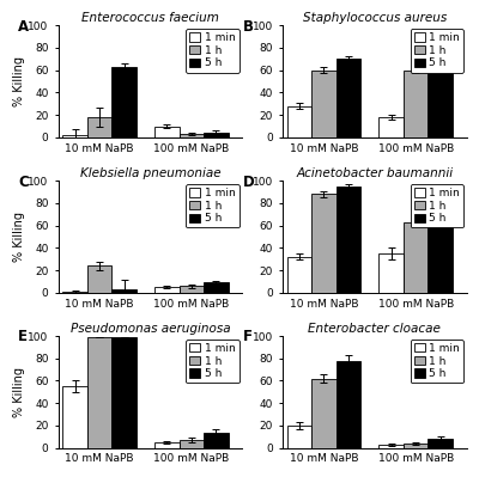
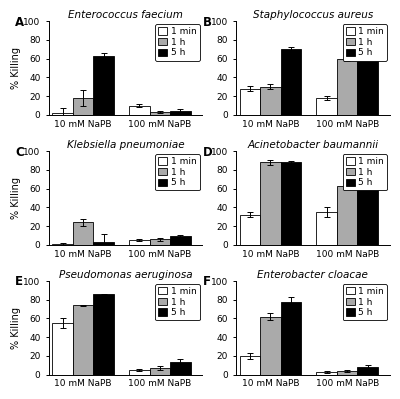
Staphylococcus aureus/1 h/10 mM NaPB: 60 -> 30
Acinetobacter baumannii/5 h/10 mM NaPB: 95 -> 88
Pseudomonas aeruginosa/1 h/10 mM NaPB: 99 -> 74
Pseudomonas aeruginosa/5 h/10 mM NaPB: 99 -> 86
